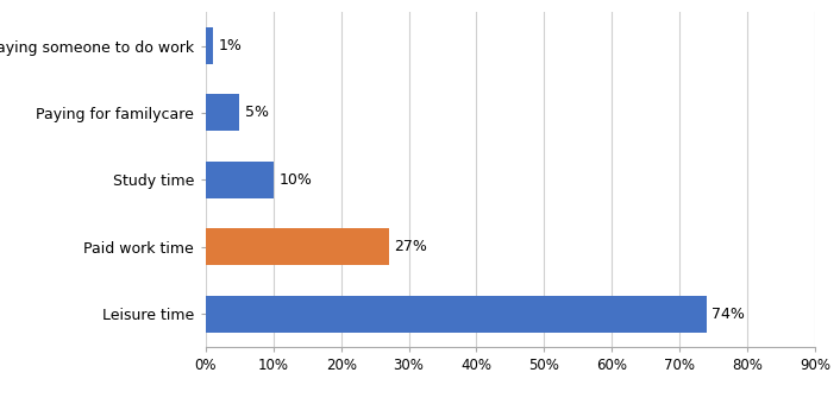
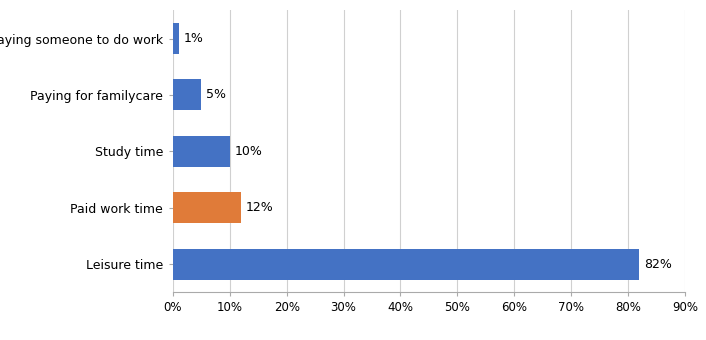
Paid work time: 27% -> 12%
Leisure time: 74% -> 82%
